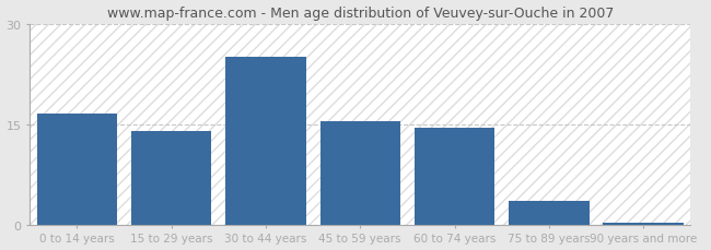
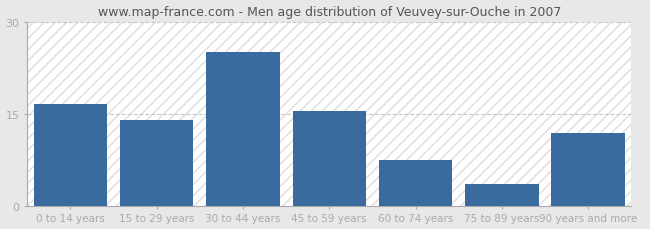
60 to 74 years: 14.5 -> 7.4
90 years and more: 0.3 -> 11.8
